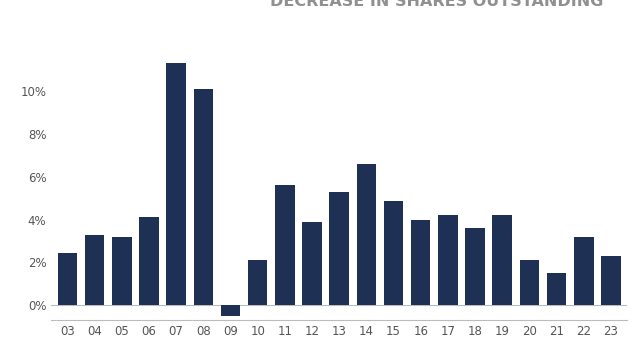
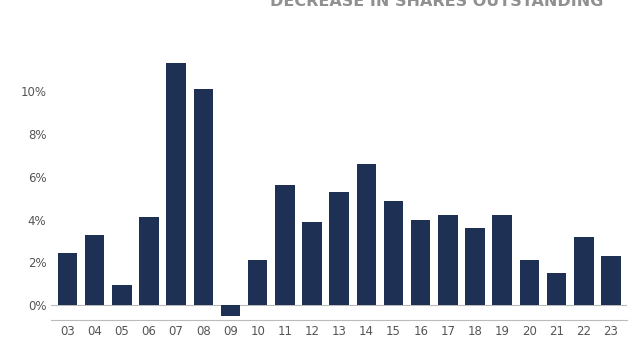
05: 3.20% -> 0.95%
